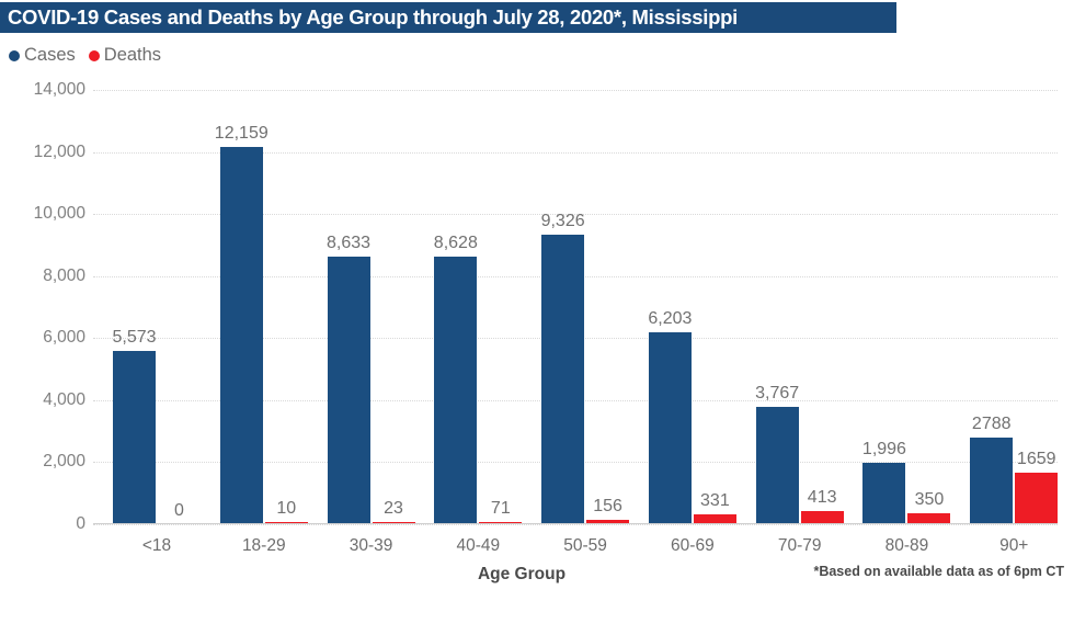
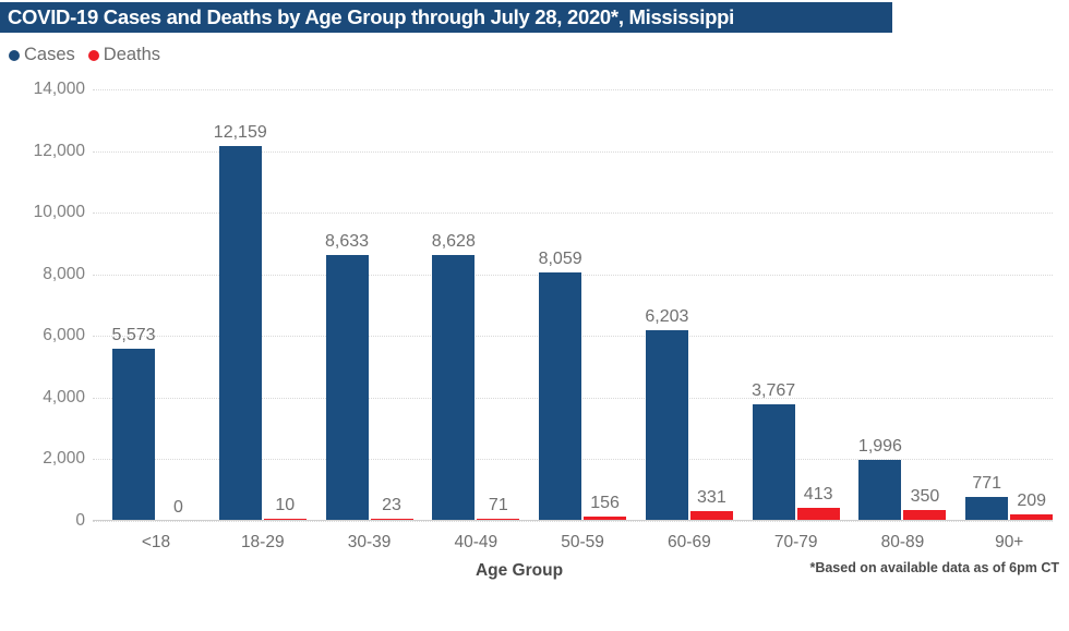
Cases/50-59: 9,326 -> 8,059
Cases/90+: 2788 -> 771
Deaths/90+: 1659 -> 209
